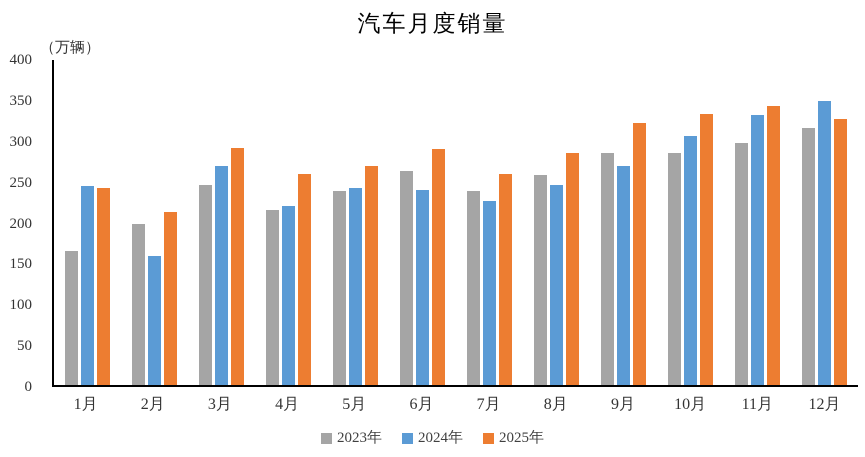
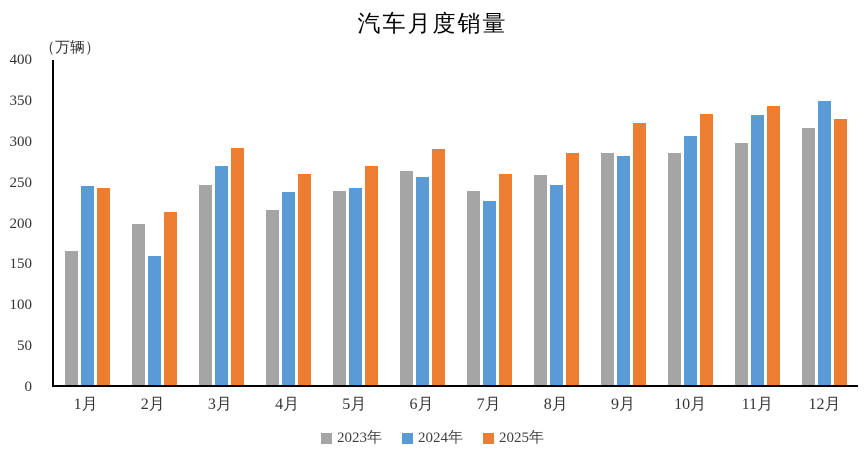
2024年/4月: 220 -> 240
2024年/6月: 240 -> 260
2024年/9月: 270 -> 280
